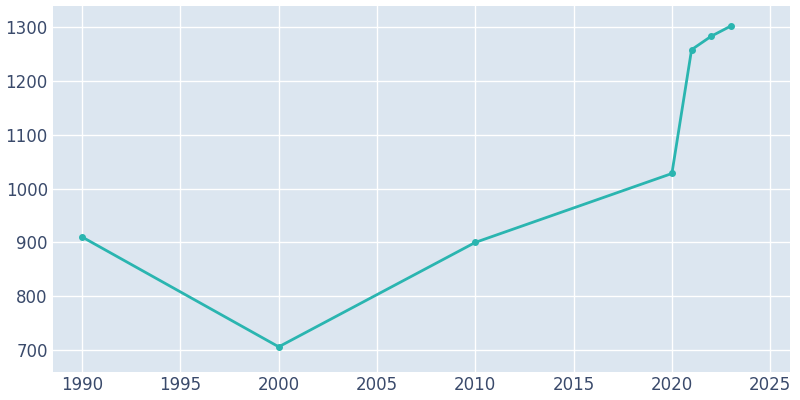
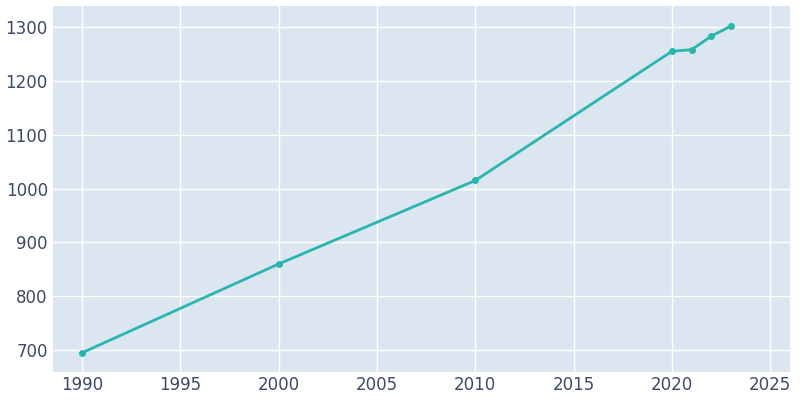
1990: 910 -> 695
2000: 706 -> 860
2010: 900 -> 1015
2020: 1028 -> 1255
